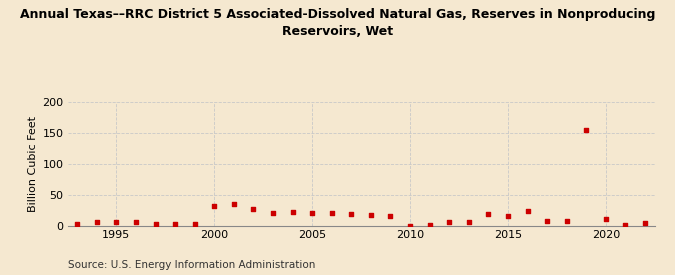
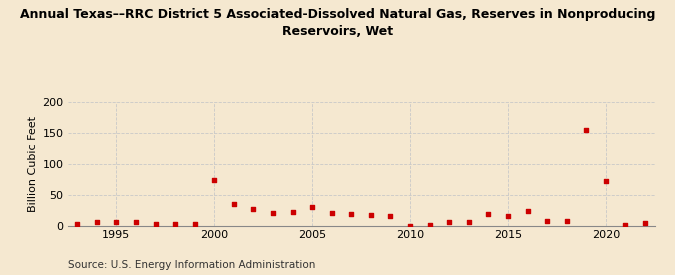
2000: 32 -> 74
2005: 20 -> 30
2020: 10 -> 72
